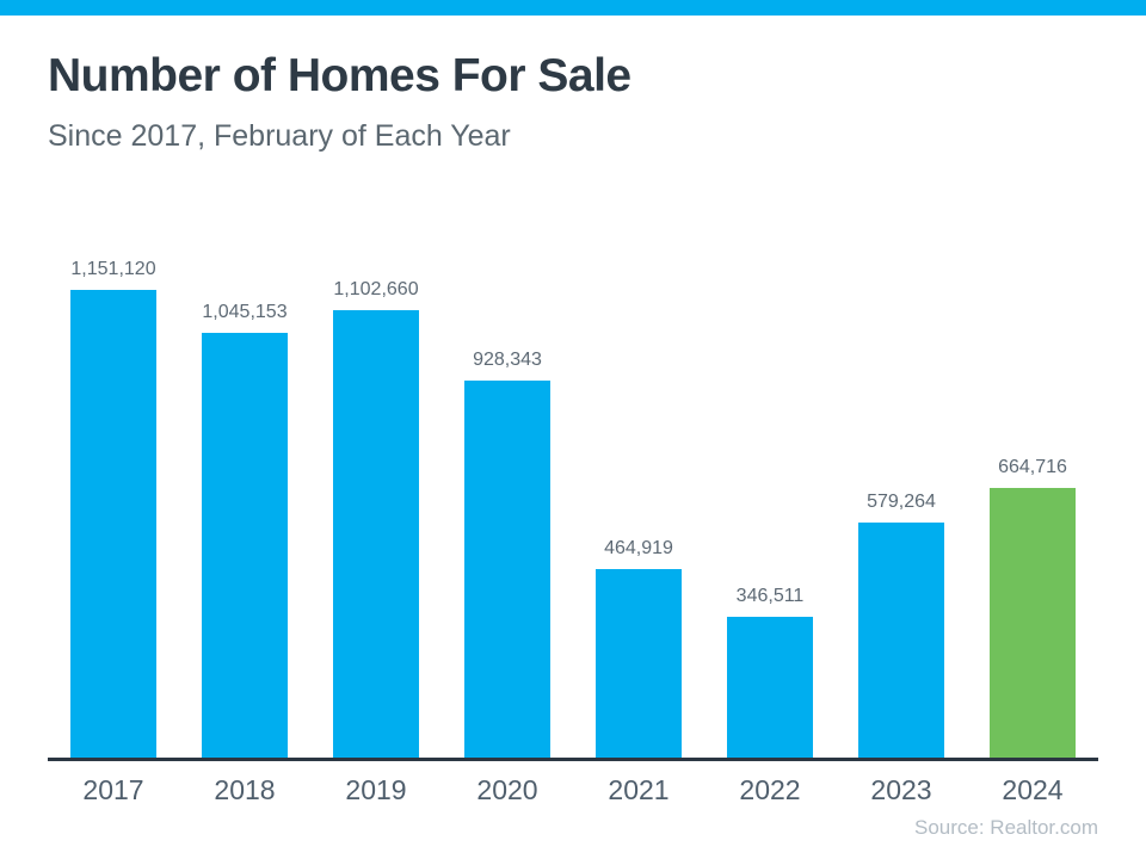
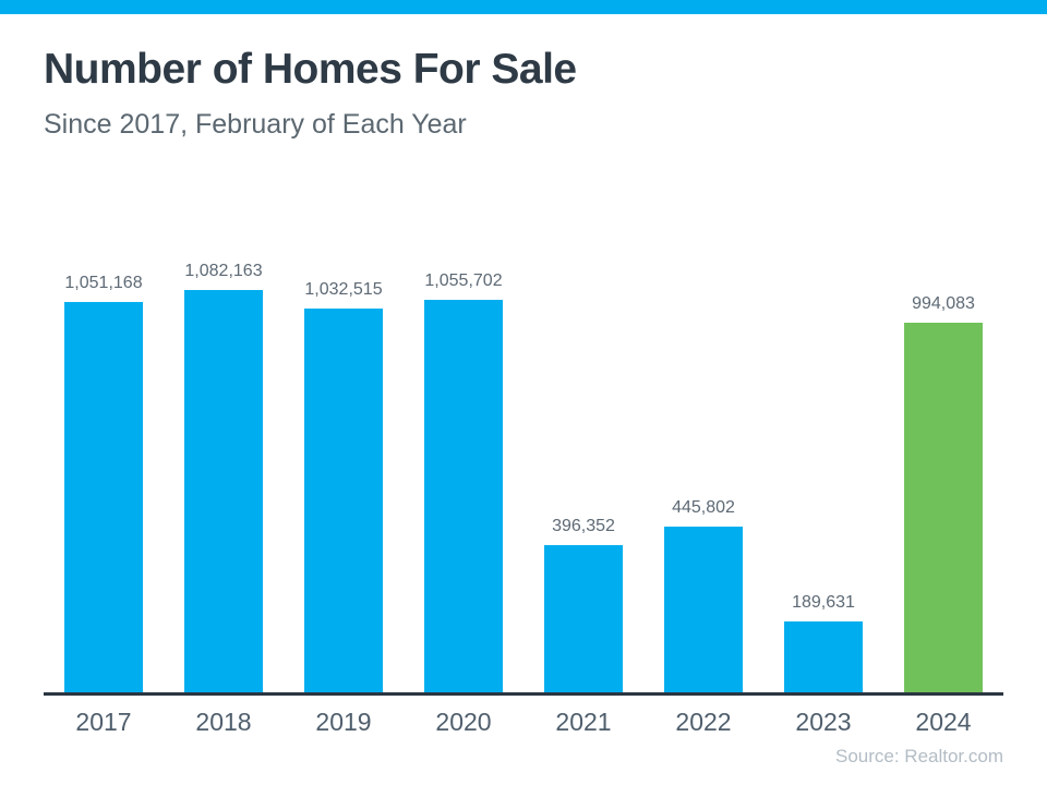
2017: 1,151,120 -> 1,051,168
2018: 1,045,153 -> 1,082,163
2019: 1,102,660 -> 1,032,515
2020: 928,343 -> 1,055,702
2021: 464,919 -> 396,352
2022: 346,511 -> 445,802
2023: 579,264 -> 189,631
2024: 664,716 -> 994,083
